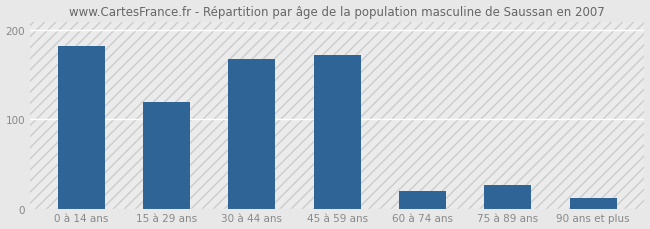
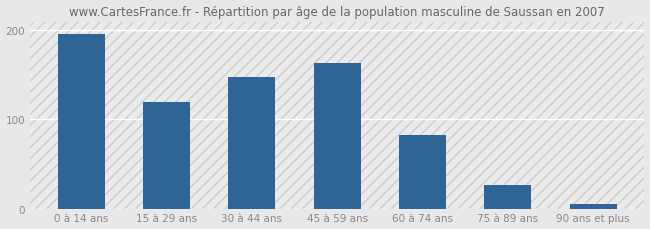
0 à 14 ans: 182 -> 196
30 à 44 ans: 168 -> 148
45 à 59 ans: 172 -> 163
60 à 74 ans: 20 -> 83
90 ans et plus: 12 -> 5
